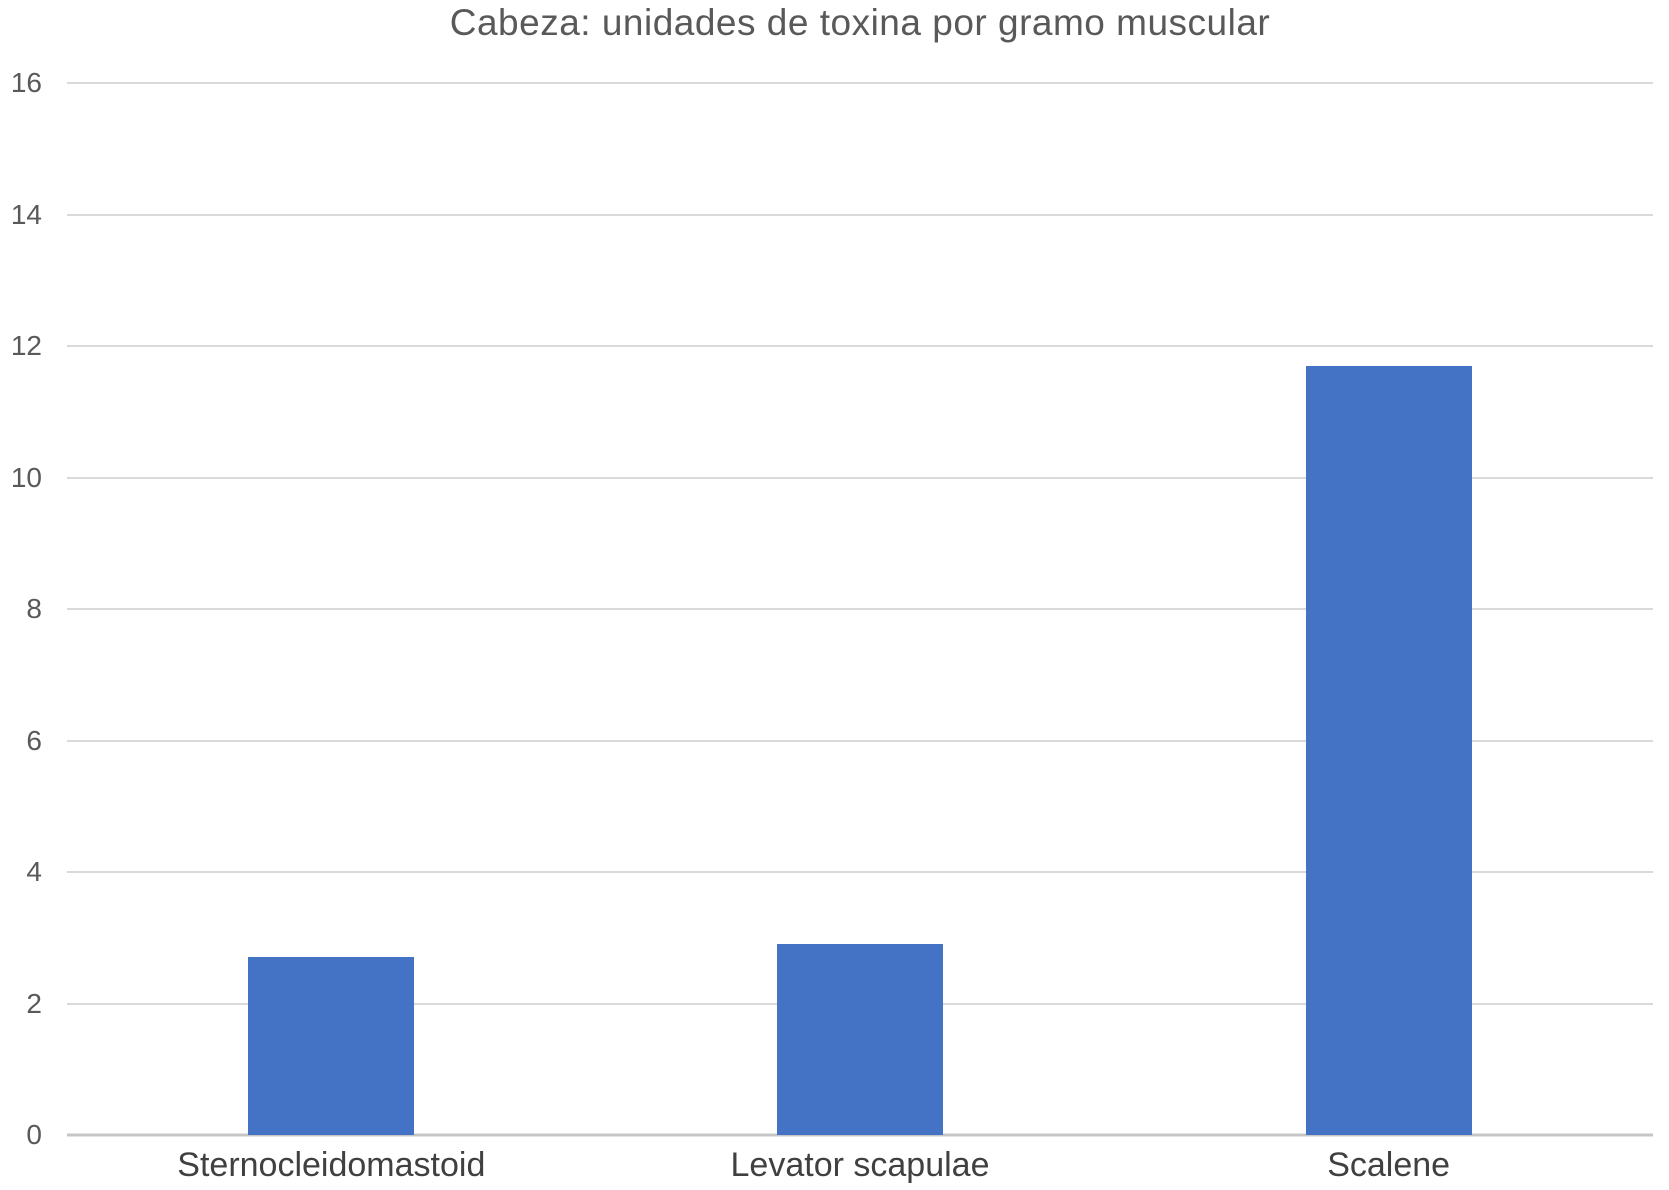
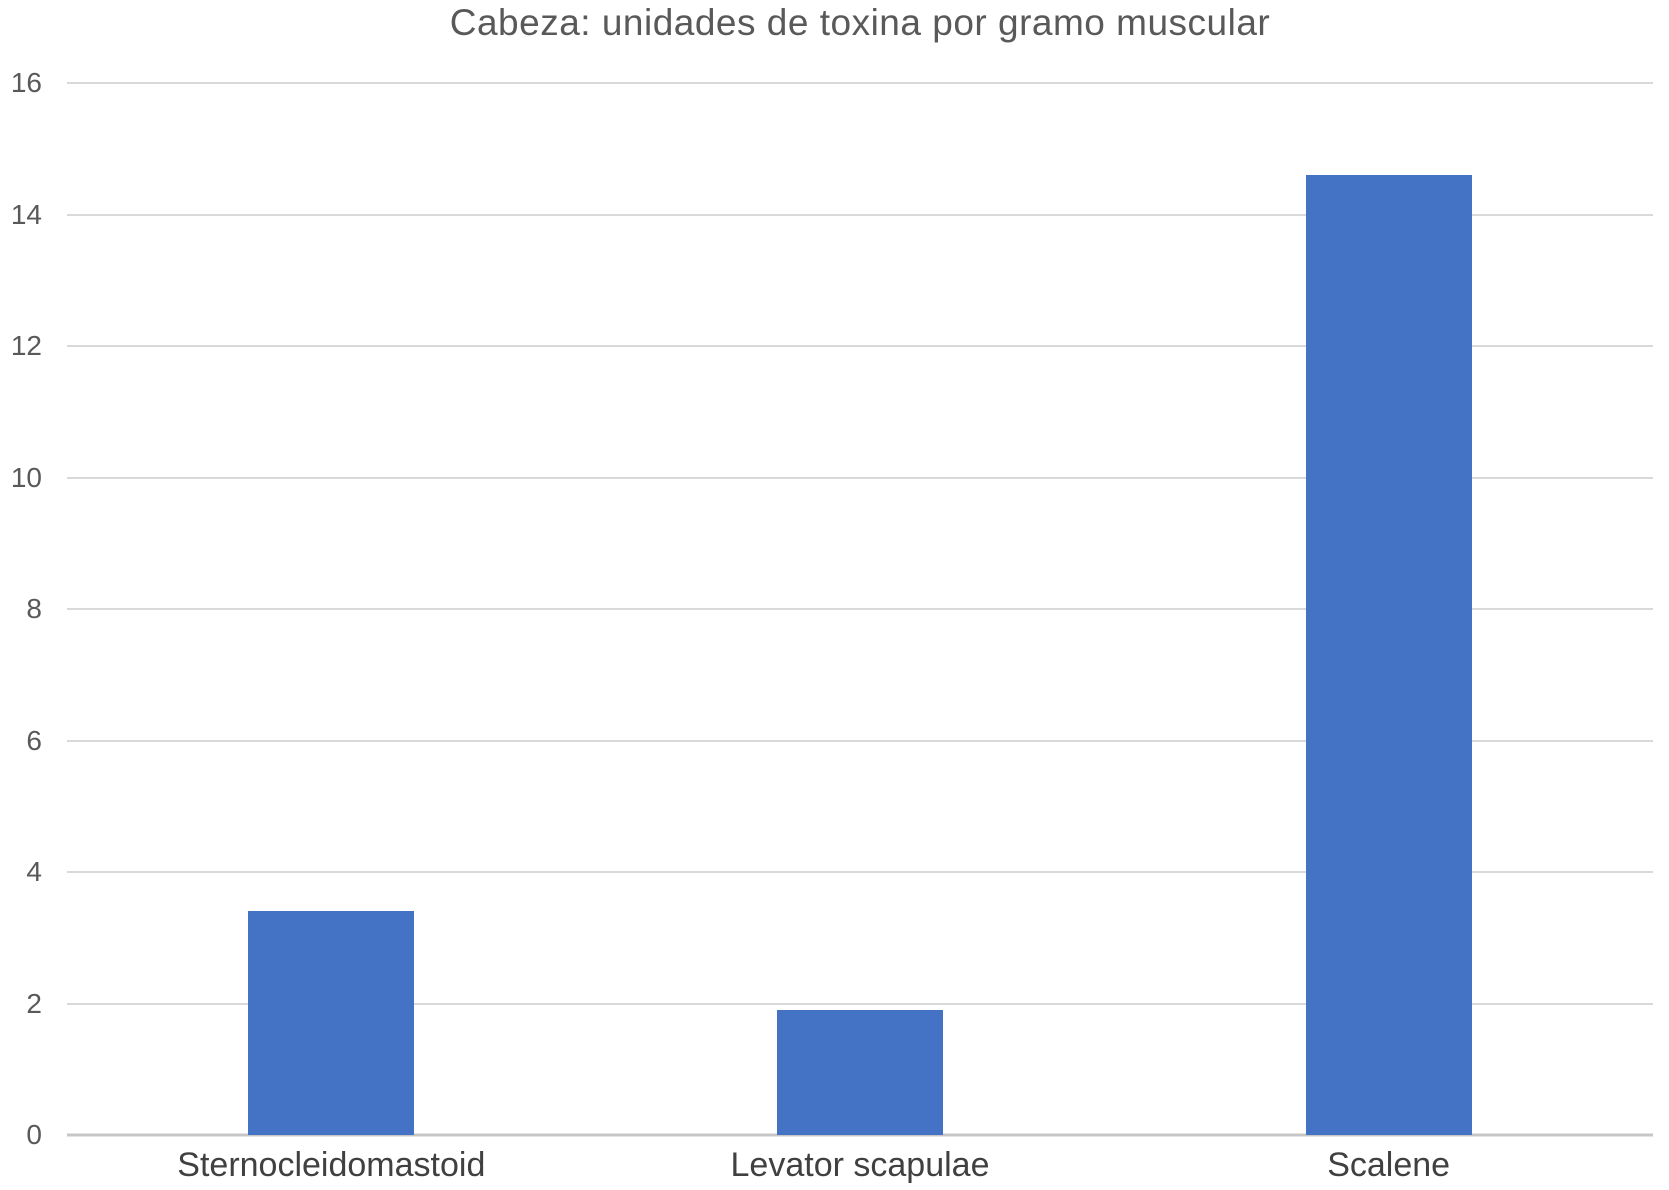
Sternocleidomastoid: 2.7 -> 3.4
Levator scapulae: 2.9 -> 1.9
Scalene: 11.7 -> 14.6
